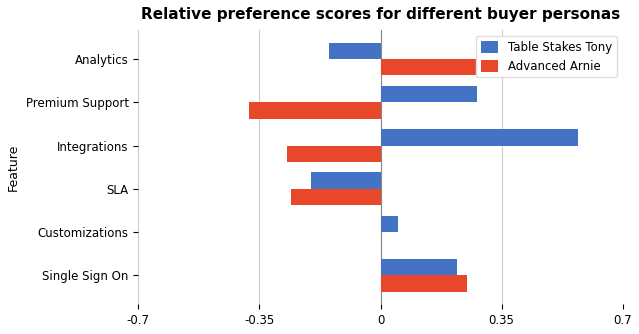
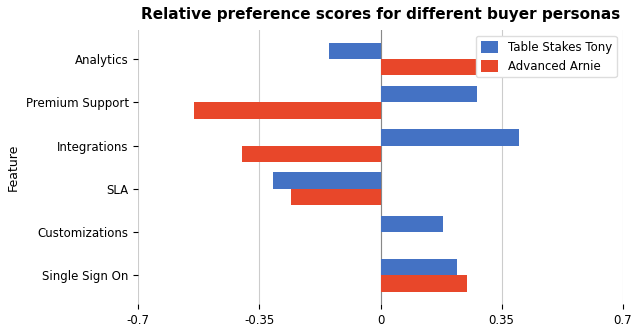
Advanced Arnie/Premium Support: -0.38 -> -0.54
Table Stakes Tony/Integrations: 0.57 -> 0.40
Advanced Arnie/Integrations: -0.27 -> -0.40
Table Stakes Tony/SLA: -0.20 -> -0.31
Table Stakes Tony/Customizations: 0.05 -> 0.18
